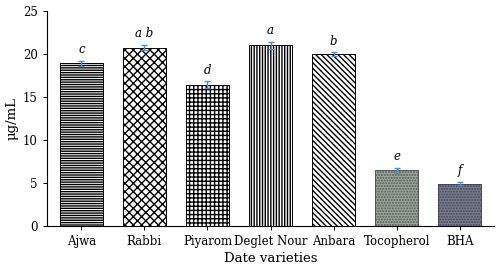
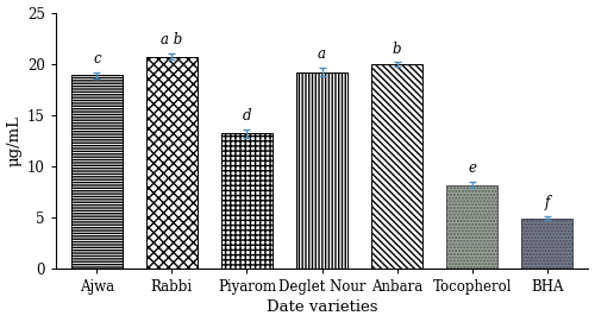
Piyarom: 16.4 -> 13.2
Deglet Nour: 21.0 -> 19.2
Tocopherol: 6.5 -> 8.2
